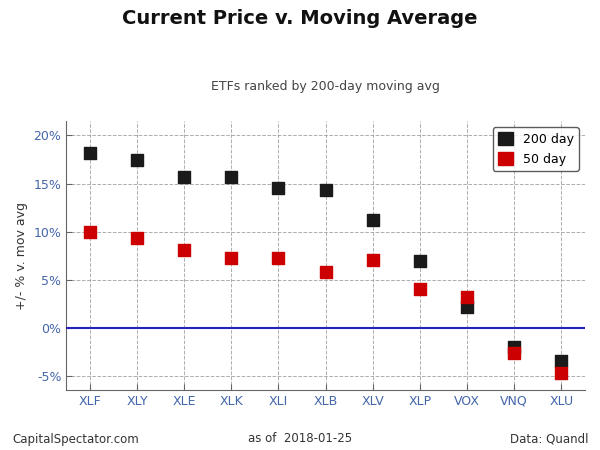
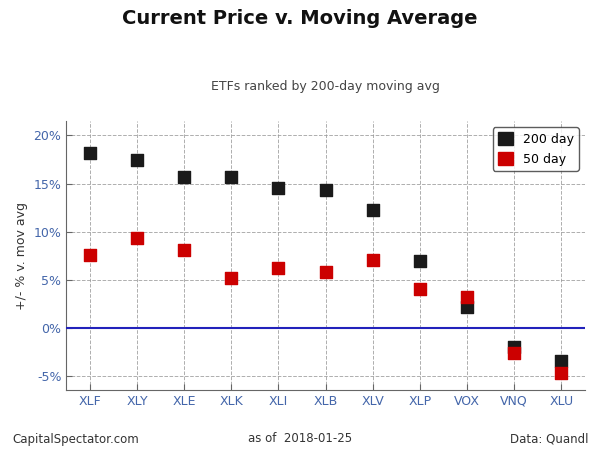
50 day/XLF: 10.0% -> 7.6%
50 day/XLK: 7.2% -> 5.2%
50 day/XLI: 7.2% -> 6.2%
200 day/XLV: 11.2% -> 12.2%
